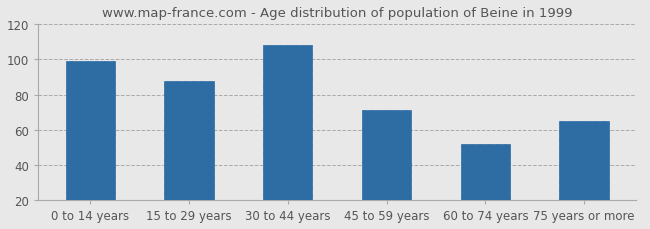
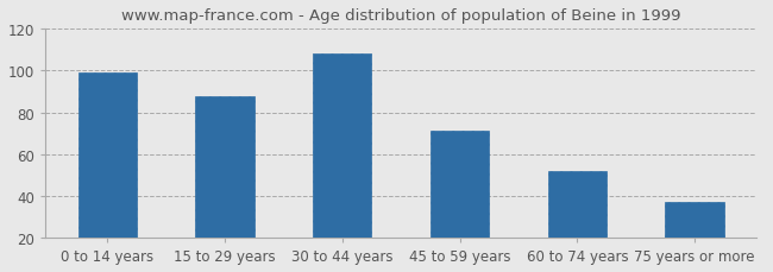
75 years or more: 65 -> 37
